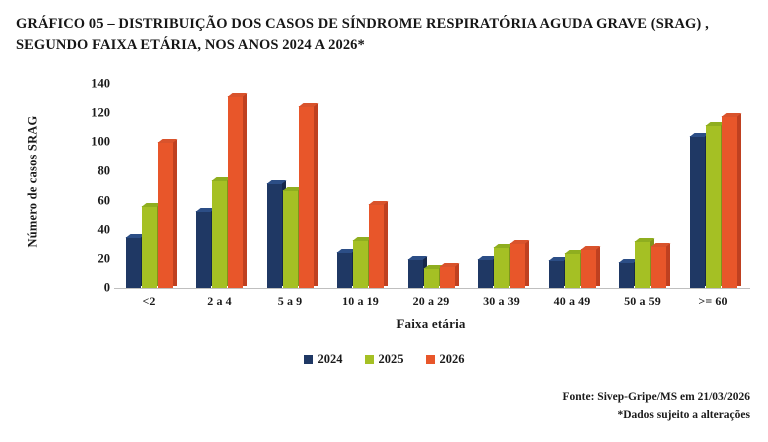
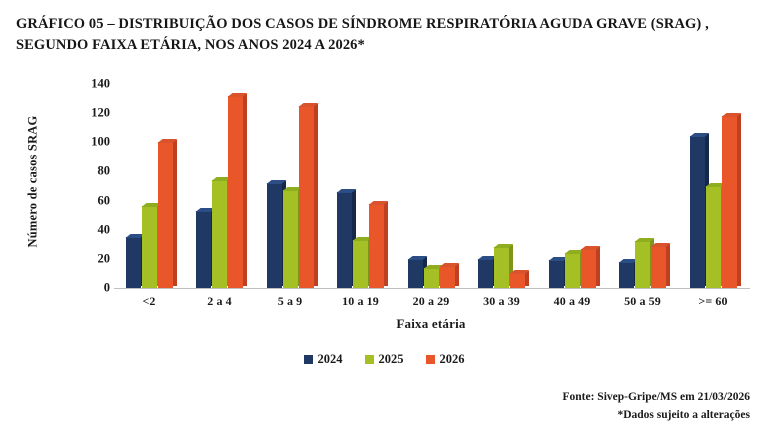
2024/10 a 19: 25 -> 66
2026/30 a 39: 31 -> 10
2025/>= 60: 112 -> 70
